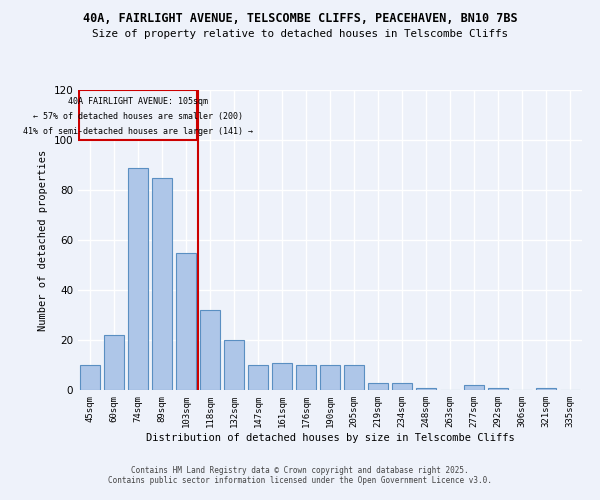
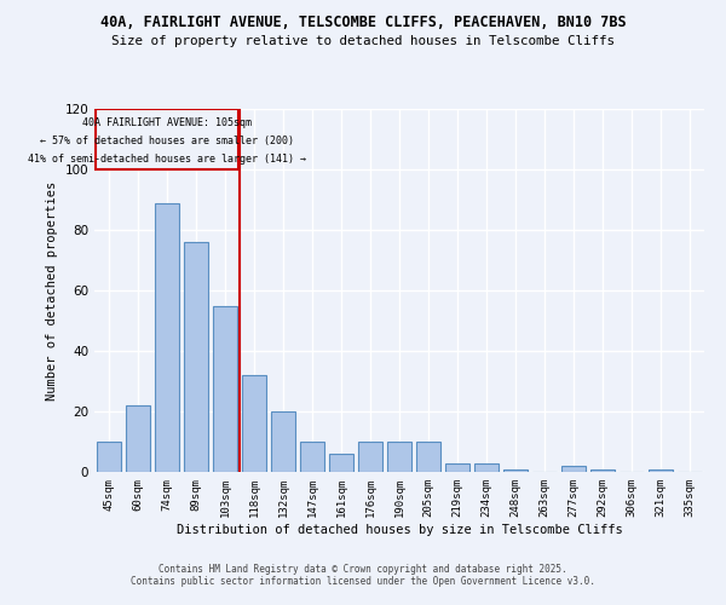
89sqm: 85 -> 76
161sqm: 11 -> 6
